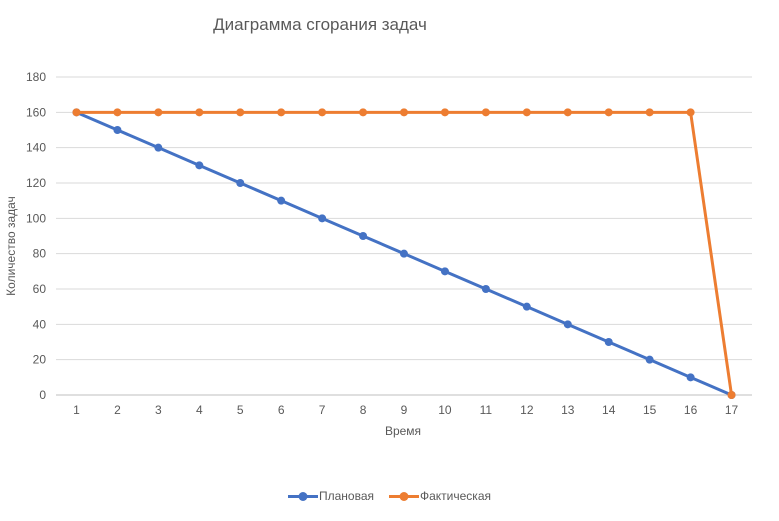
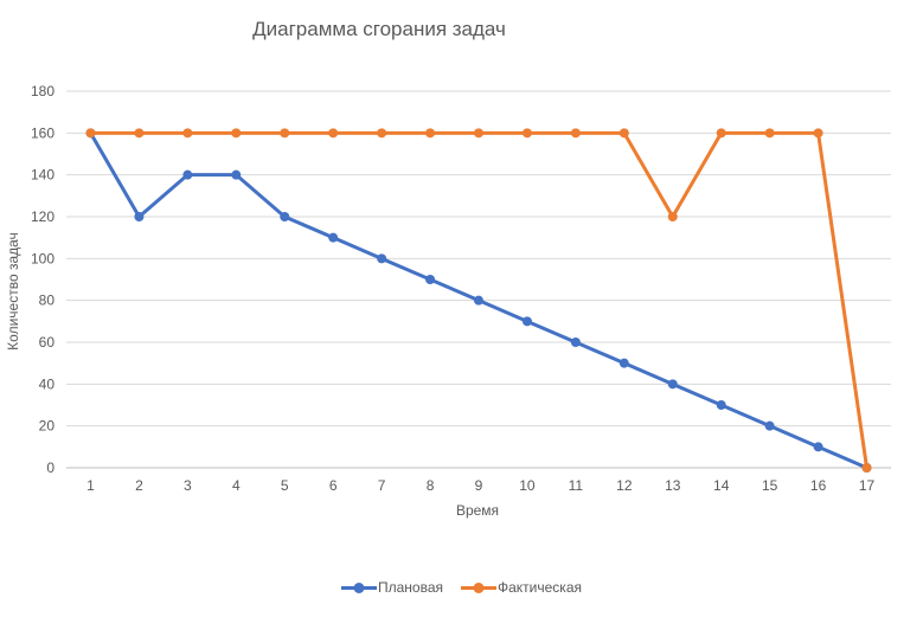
Плановая/2: 150 -> 120
Плановая/4: 130 -> 140
Фактическая/13: 160 -> 120
